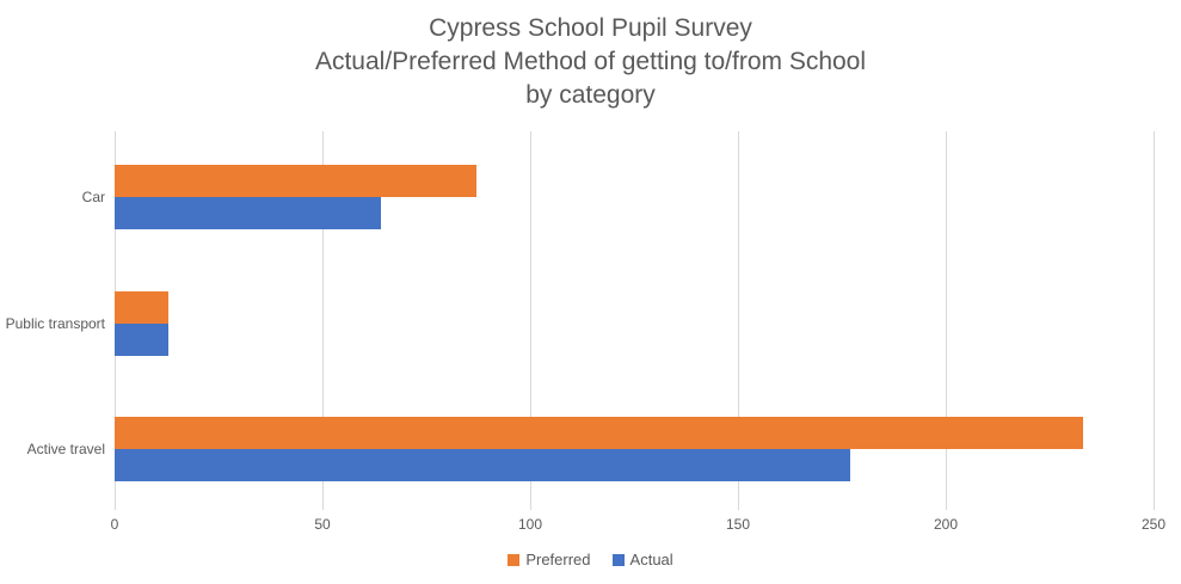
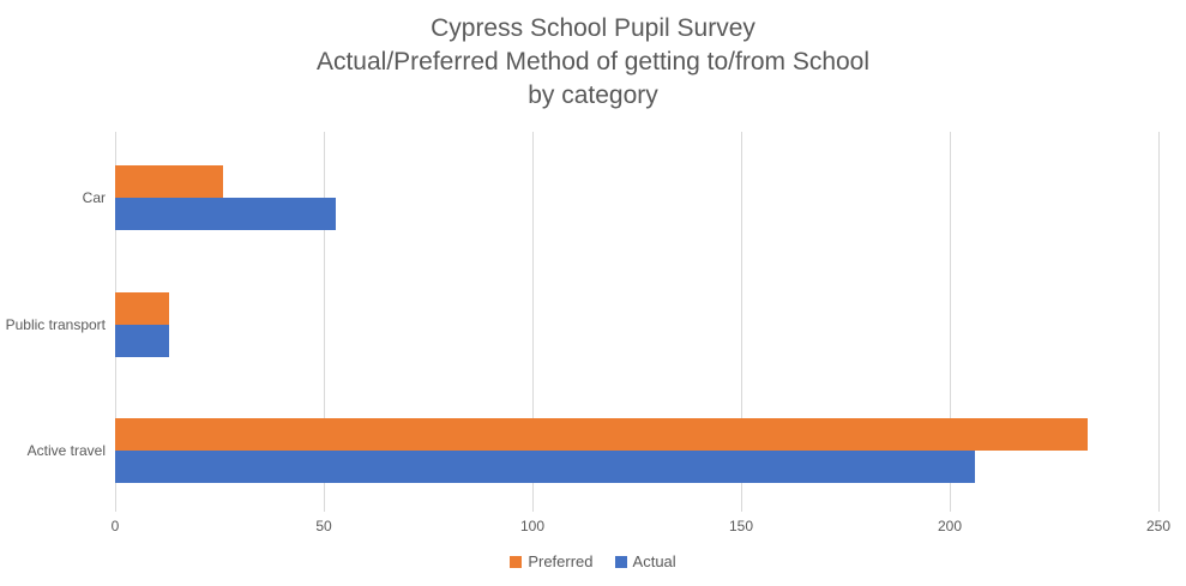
Preferred/Car: 87 -> 26
Actual/Car: 64 -> 53
Actual/Active travel: 177 -> 206
